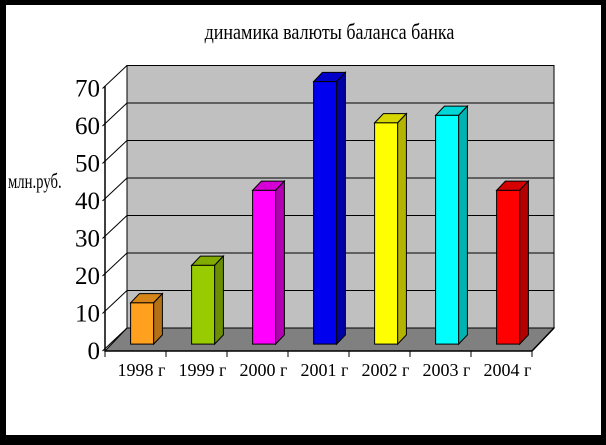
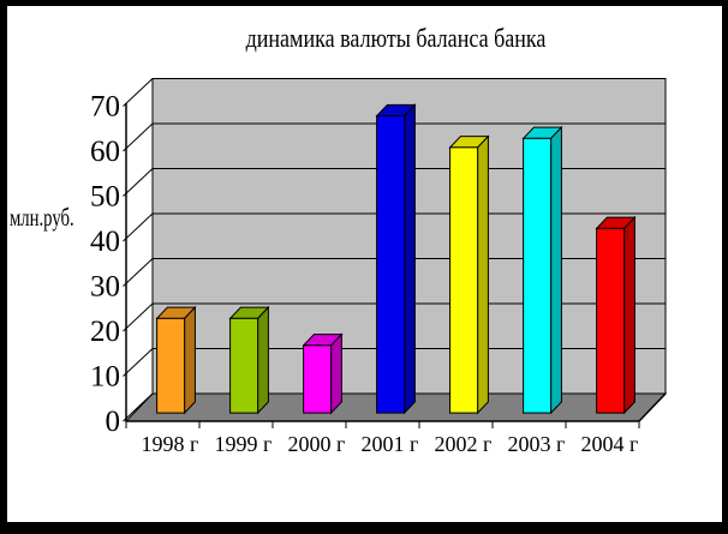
1998 г: 11 -> 21
2000 г: 41 -> 15
2001 г: 70 -> 66
